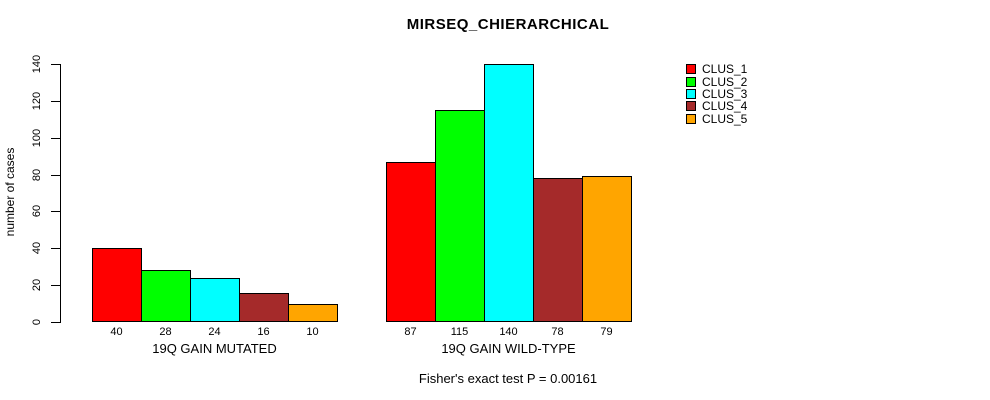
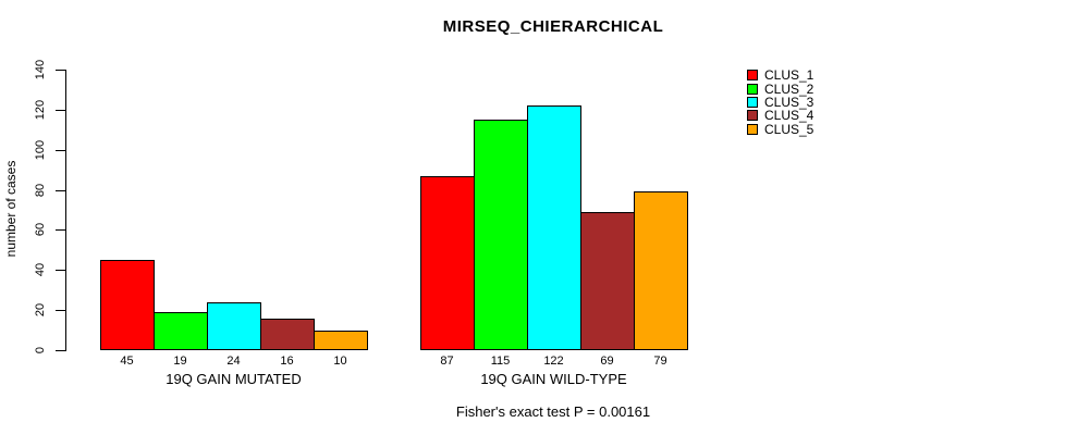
CLUS_1/19Q GAIN MUTATED: 40 -> 45
CLUS_2/19Q GAIN MUTATED: 28 -> 19
CLUS_3/19Q GAIN WILD-TYPE: 140 -> 122
CLUS_4/19Q GAIN WILD-TYPE: 78 -> 69
